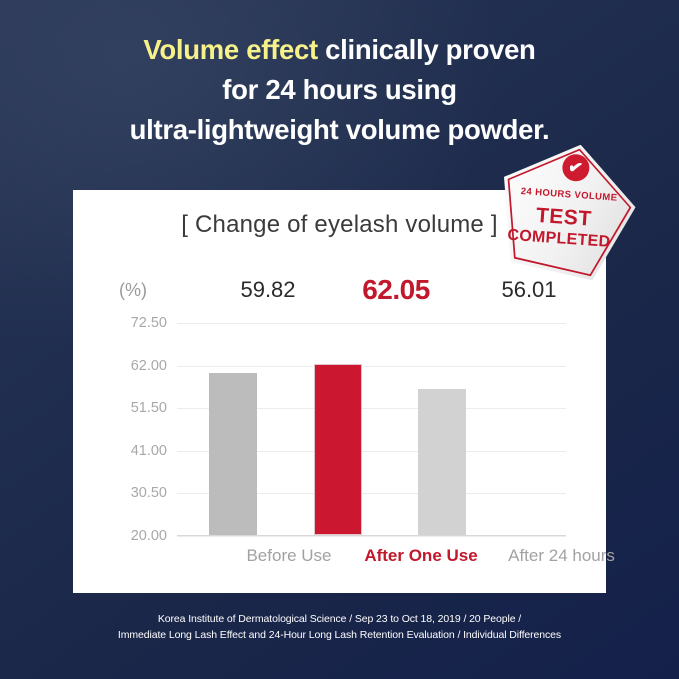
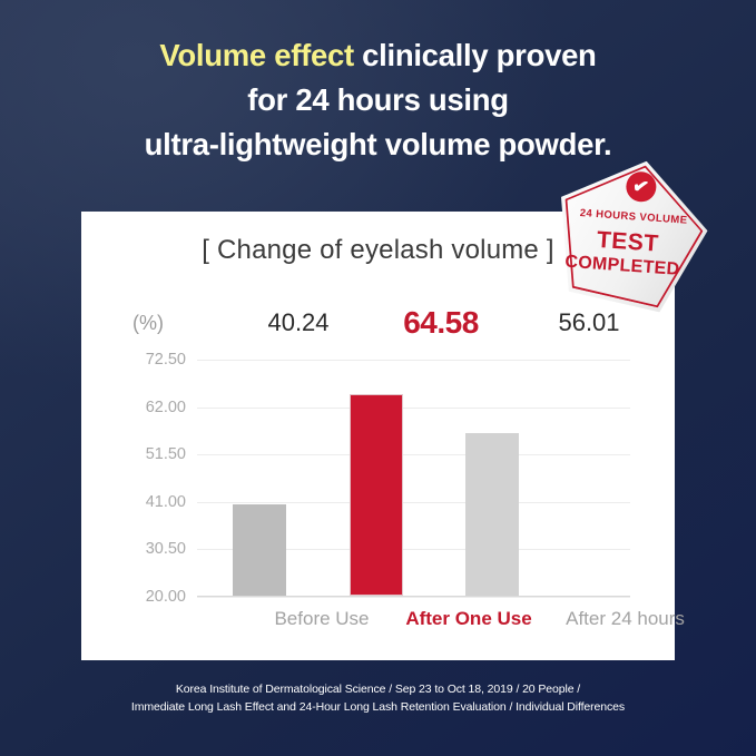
Before Use: 59.82 -> 40.24
After One Use: 62.05 -> 64.58
